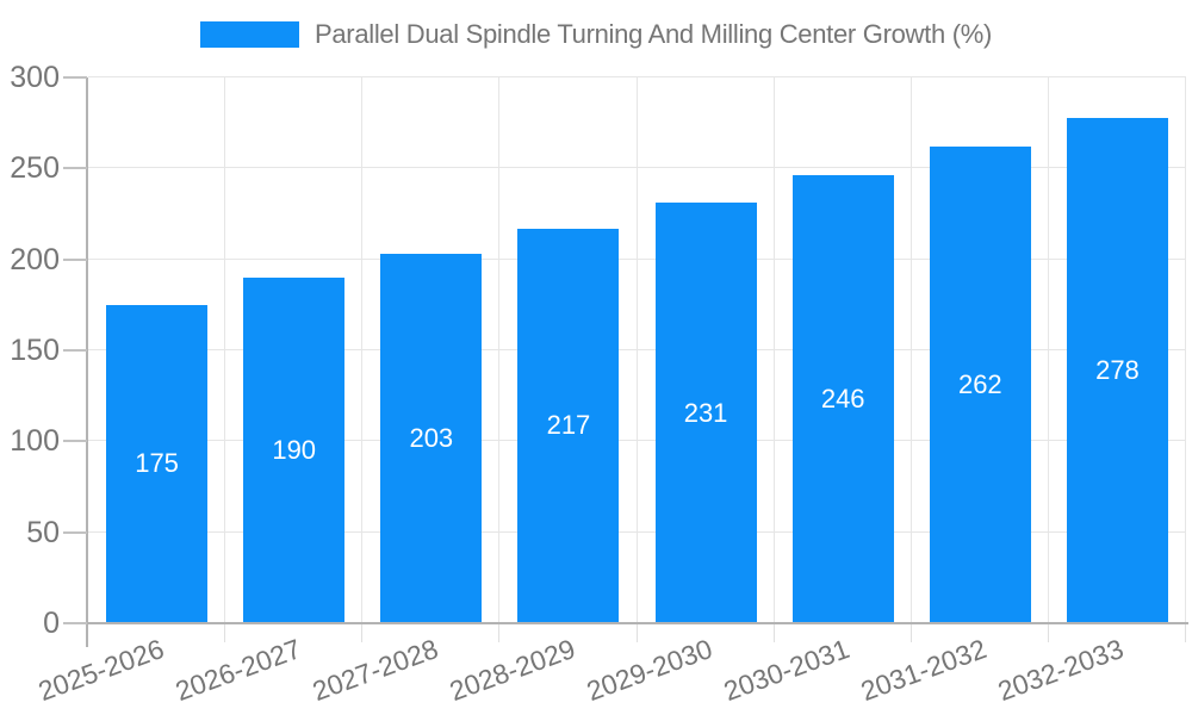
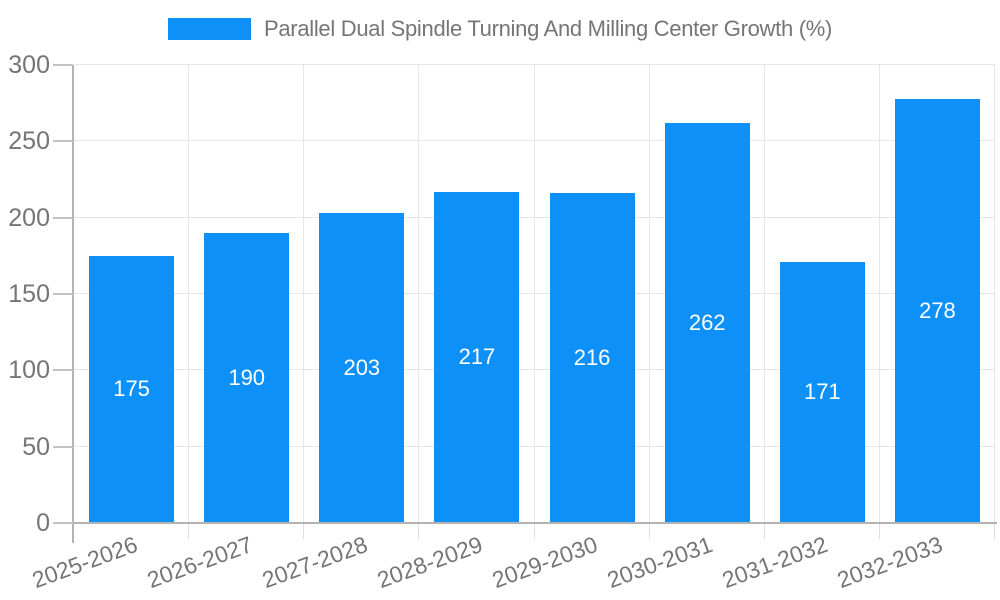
2029-2030: 231 -> 216
2030-2031: 246 -> 262
2031-2032: 262 -> 171
